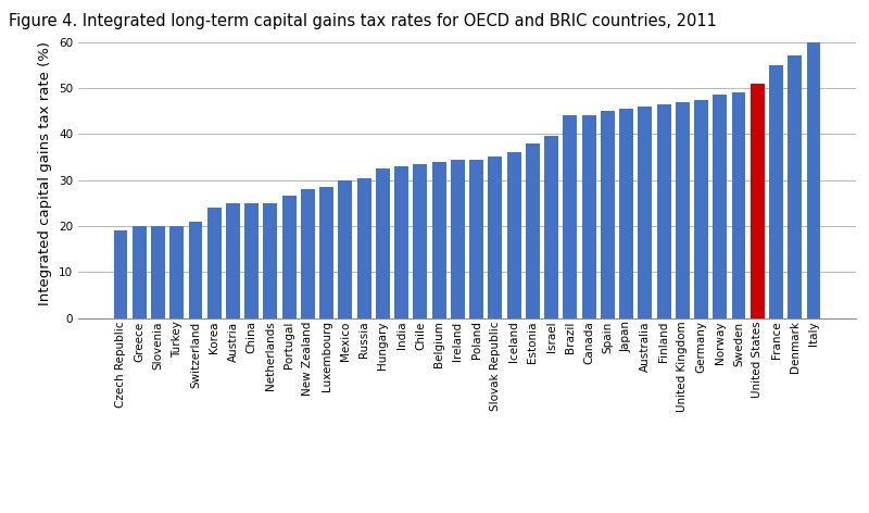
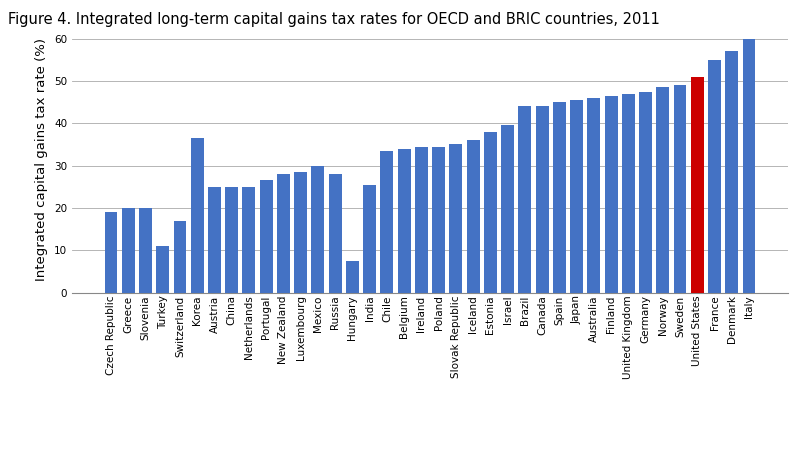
Turkey: 20.0 -> 11.0
Switzerland: 21.0 -> 17.0
Korea: 24.0 -> 36.5
Russia: 30.5 -> 28.0
Hungary: 32.5 -> 7.5
India: 33.0 -> 25.5
